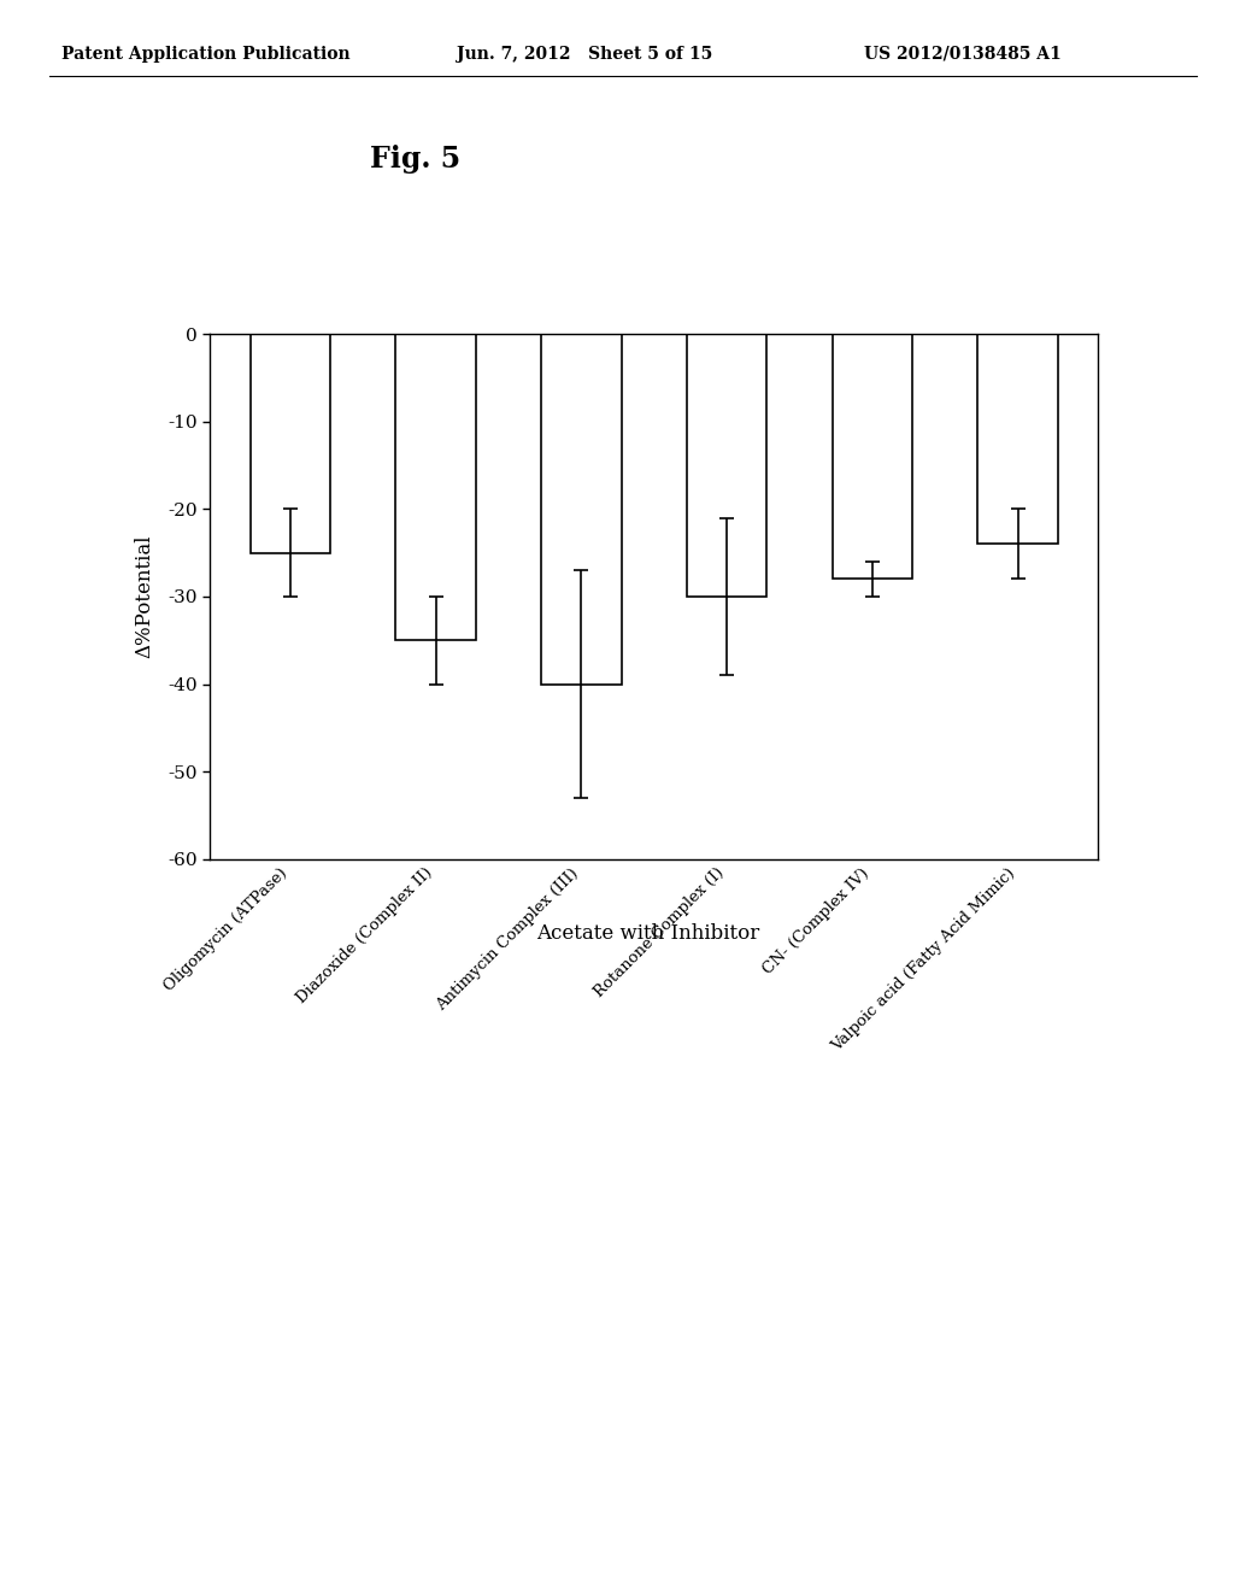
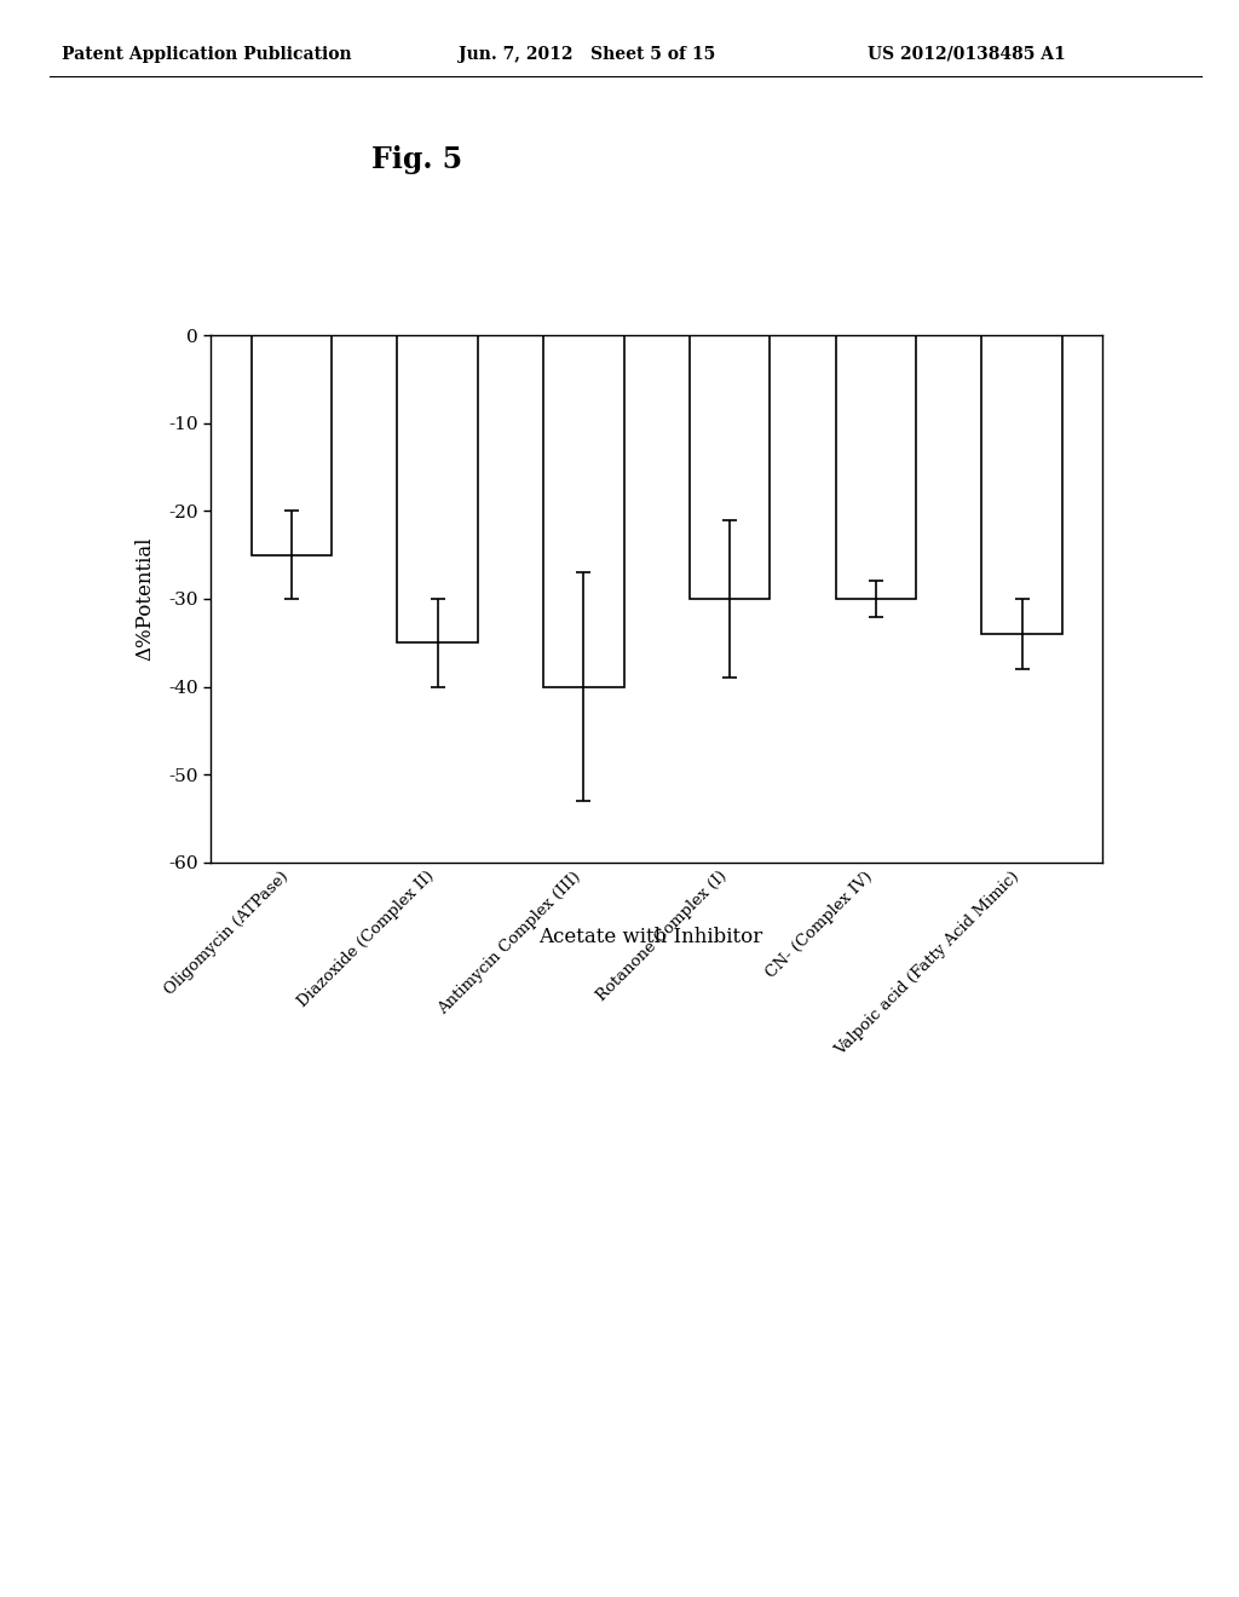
CN- (Complex IV): -28 -> -30
Valpoic acid (Fatty Acid Mimic): -24 -> -34
